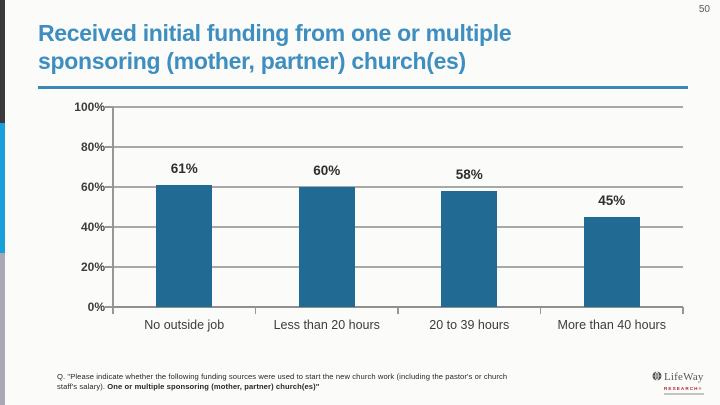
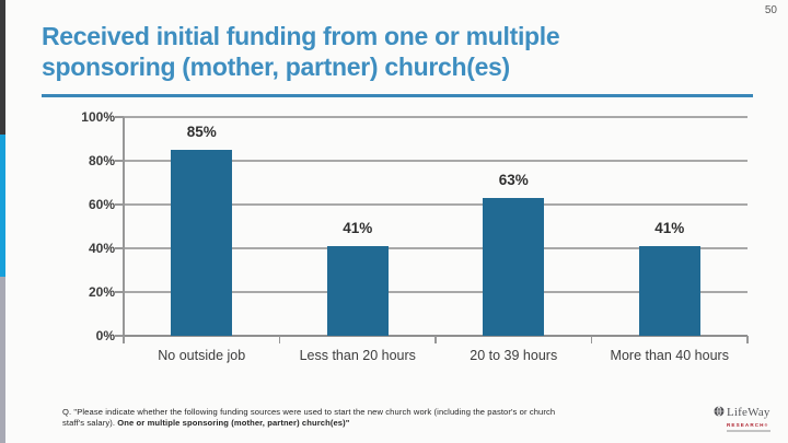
No outside job: 61% -> 85%
Less than 20 hours: 60% -> 41%
20 to 39 hours: 58% -> 63%
More than 40 hours: 45% -> 41%
